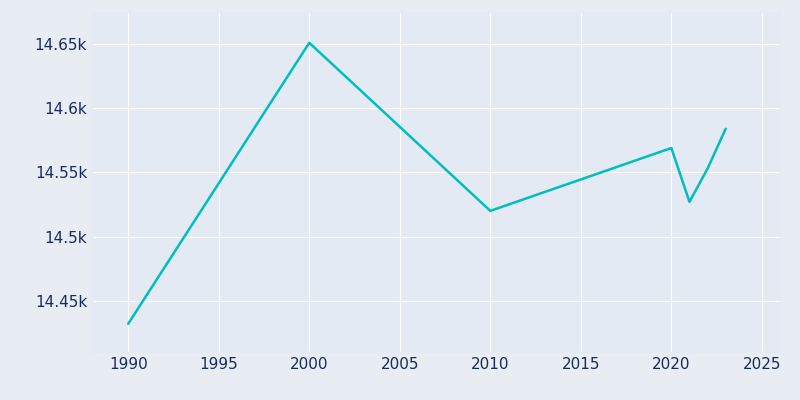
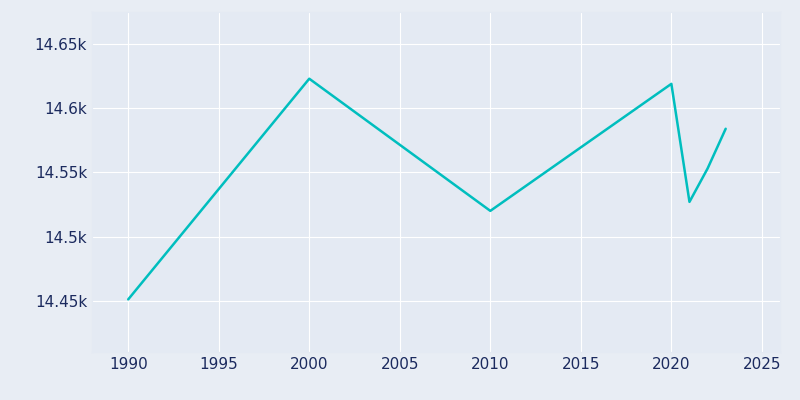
1990: 14.432k -> 14.451k
2000: 14.651k -> 14.623k
2020: 14.569k -> 14.619k
